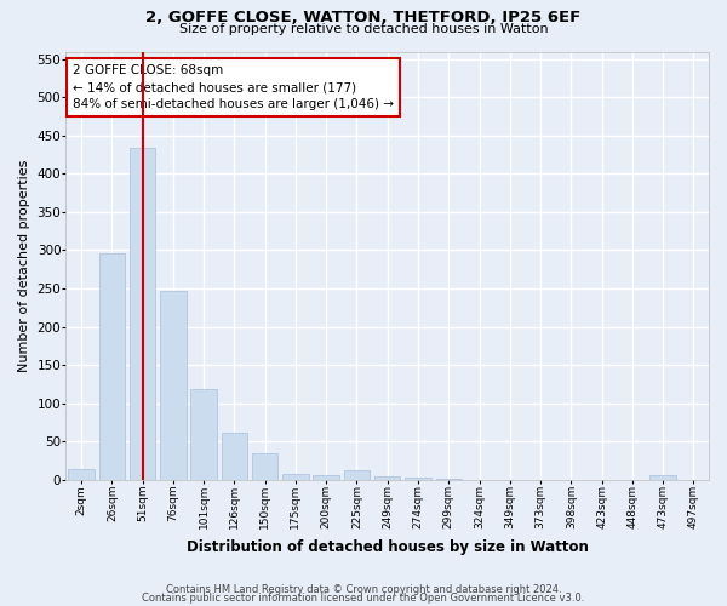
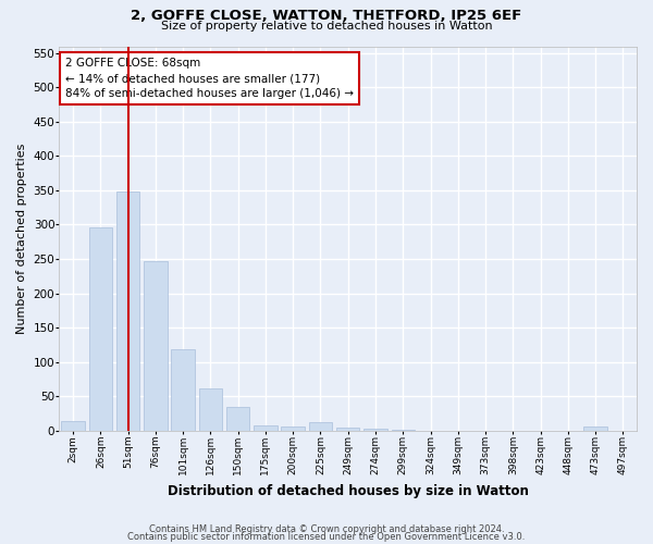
51sqm: 434 -> 348
